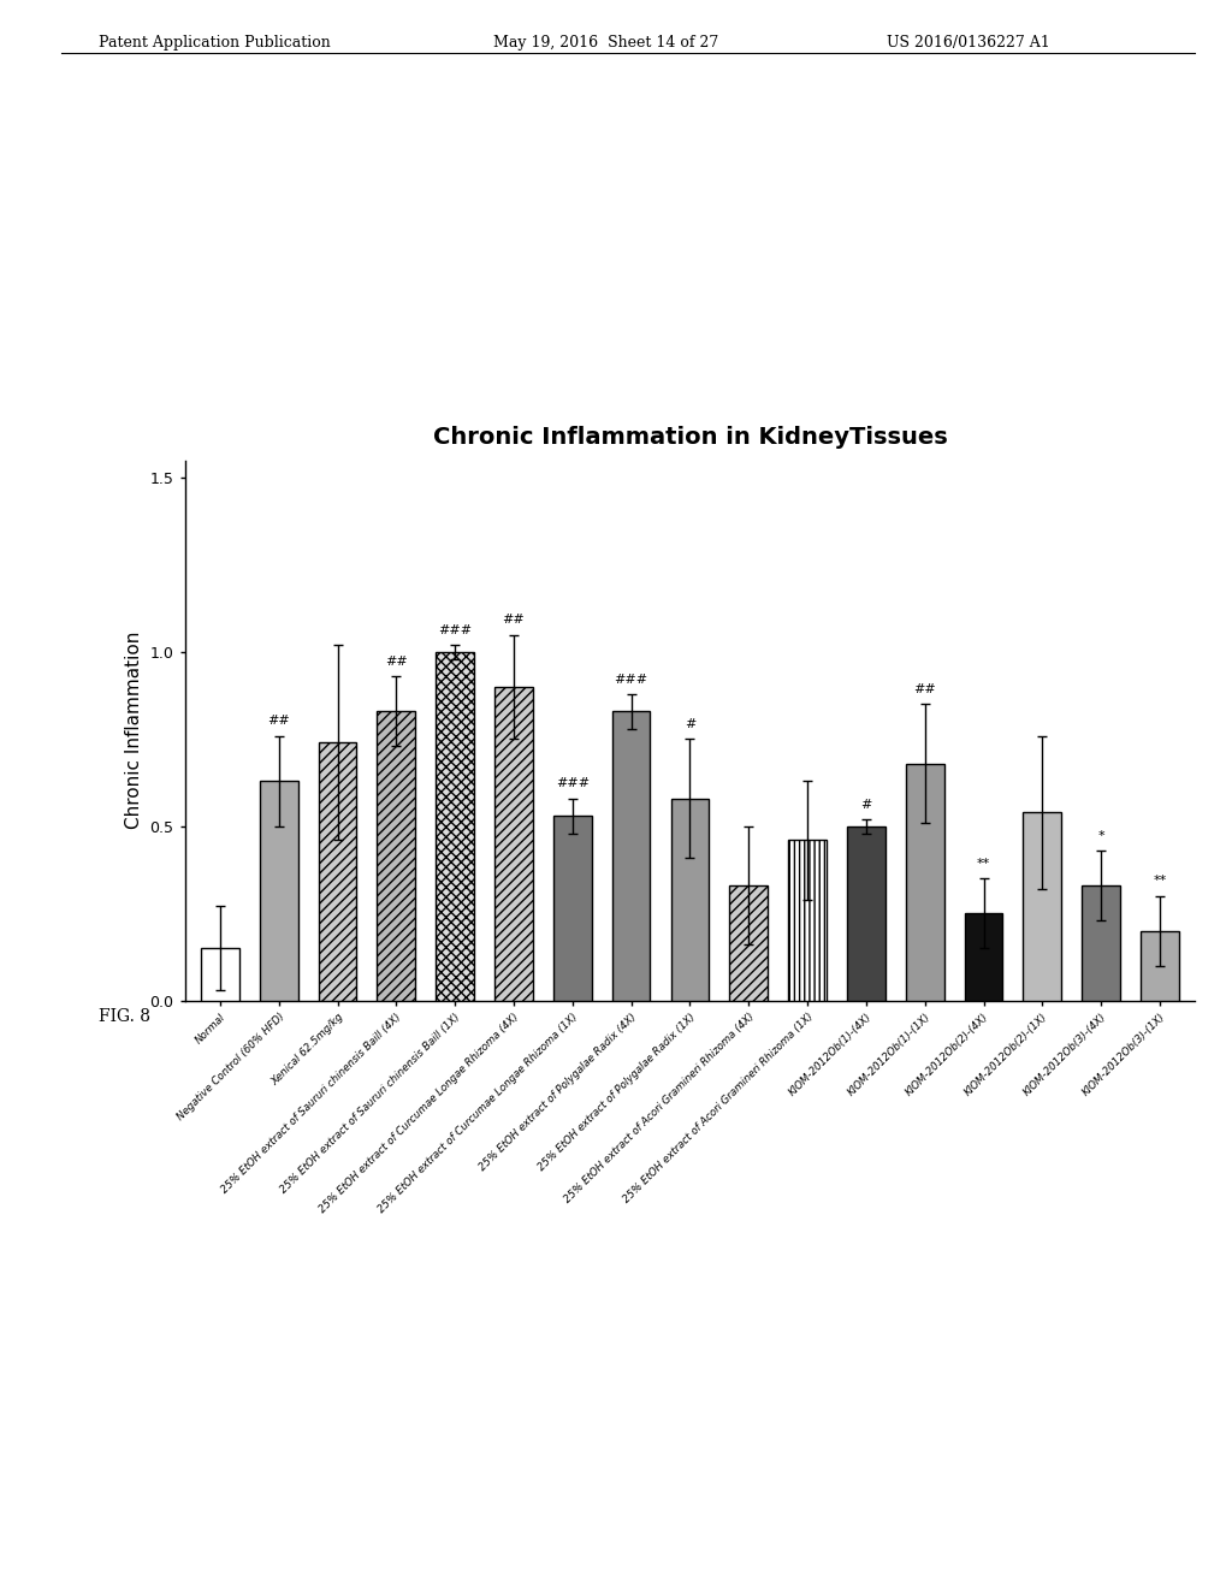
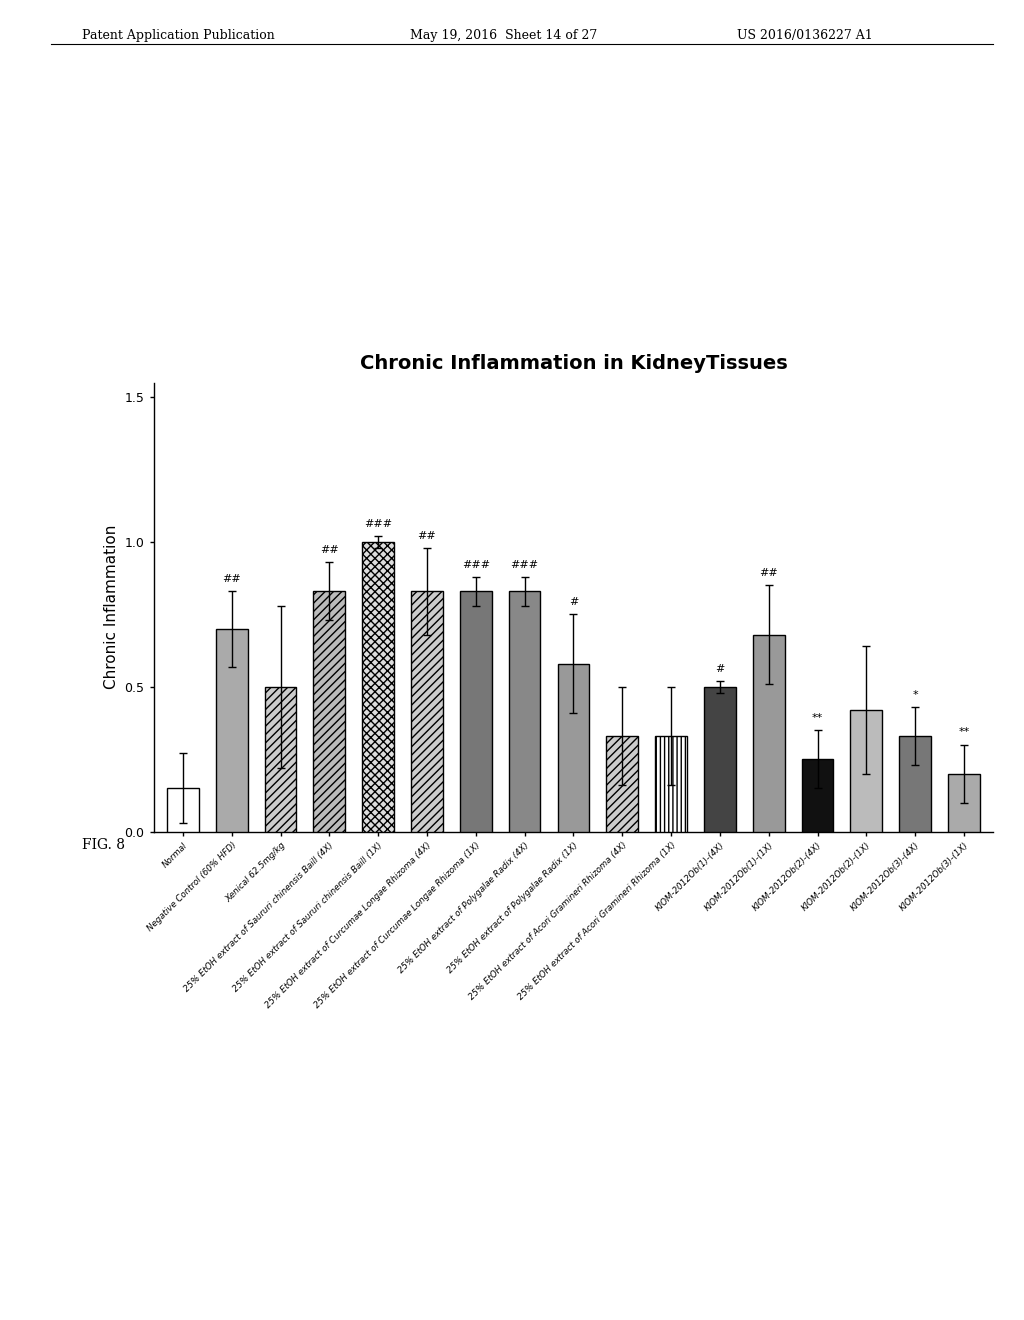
Negative Control (60% HFD): 0.63 -> 0.70
Xenical 62.5mg/kg: 0.74 -> 0.50
25% EtOH extract of Curcumae Longae Rhizoma (4X): 0.90 -> 0.83
25% EtOH extract of Curcumae Longae Rhizoma (1X): 0.53 -> 0.83
25% EtOH extract of Acori Gramineri Rhizoma (1X): 0.46 -> 0.33
KIOM-2012Ob(2)-(1X): 0.54 -> 0.42
